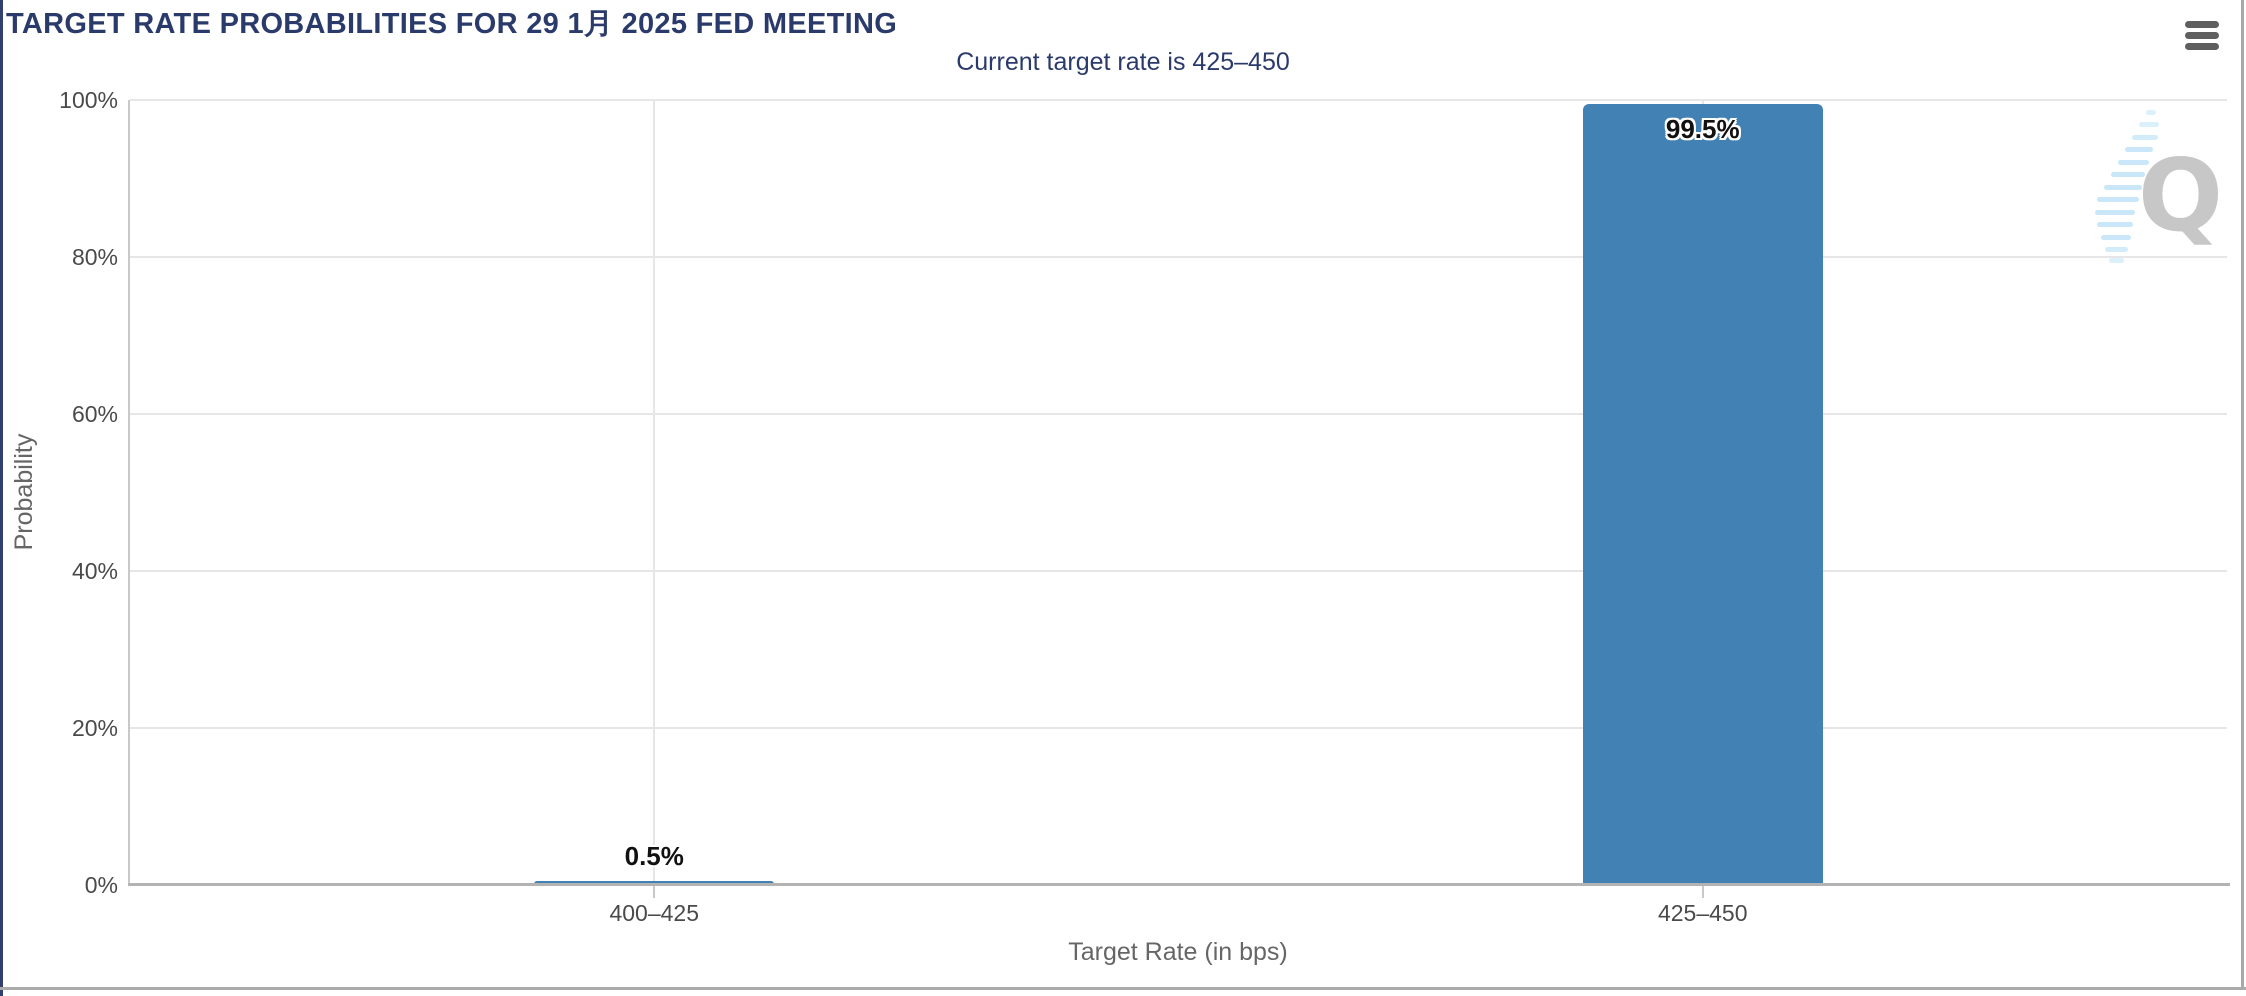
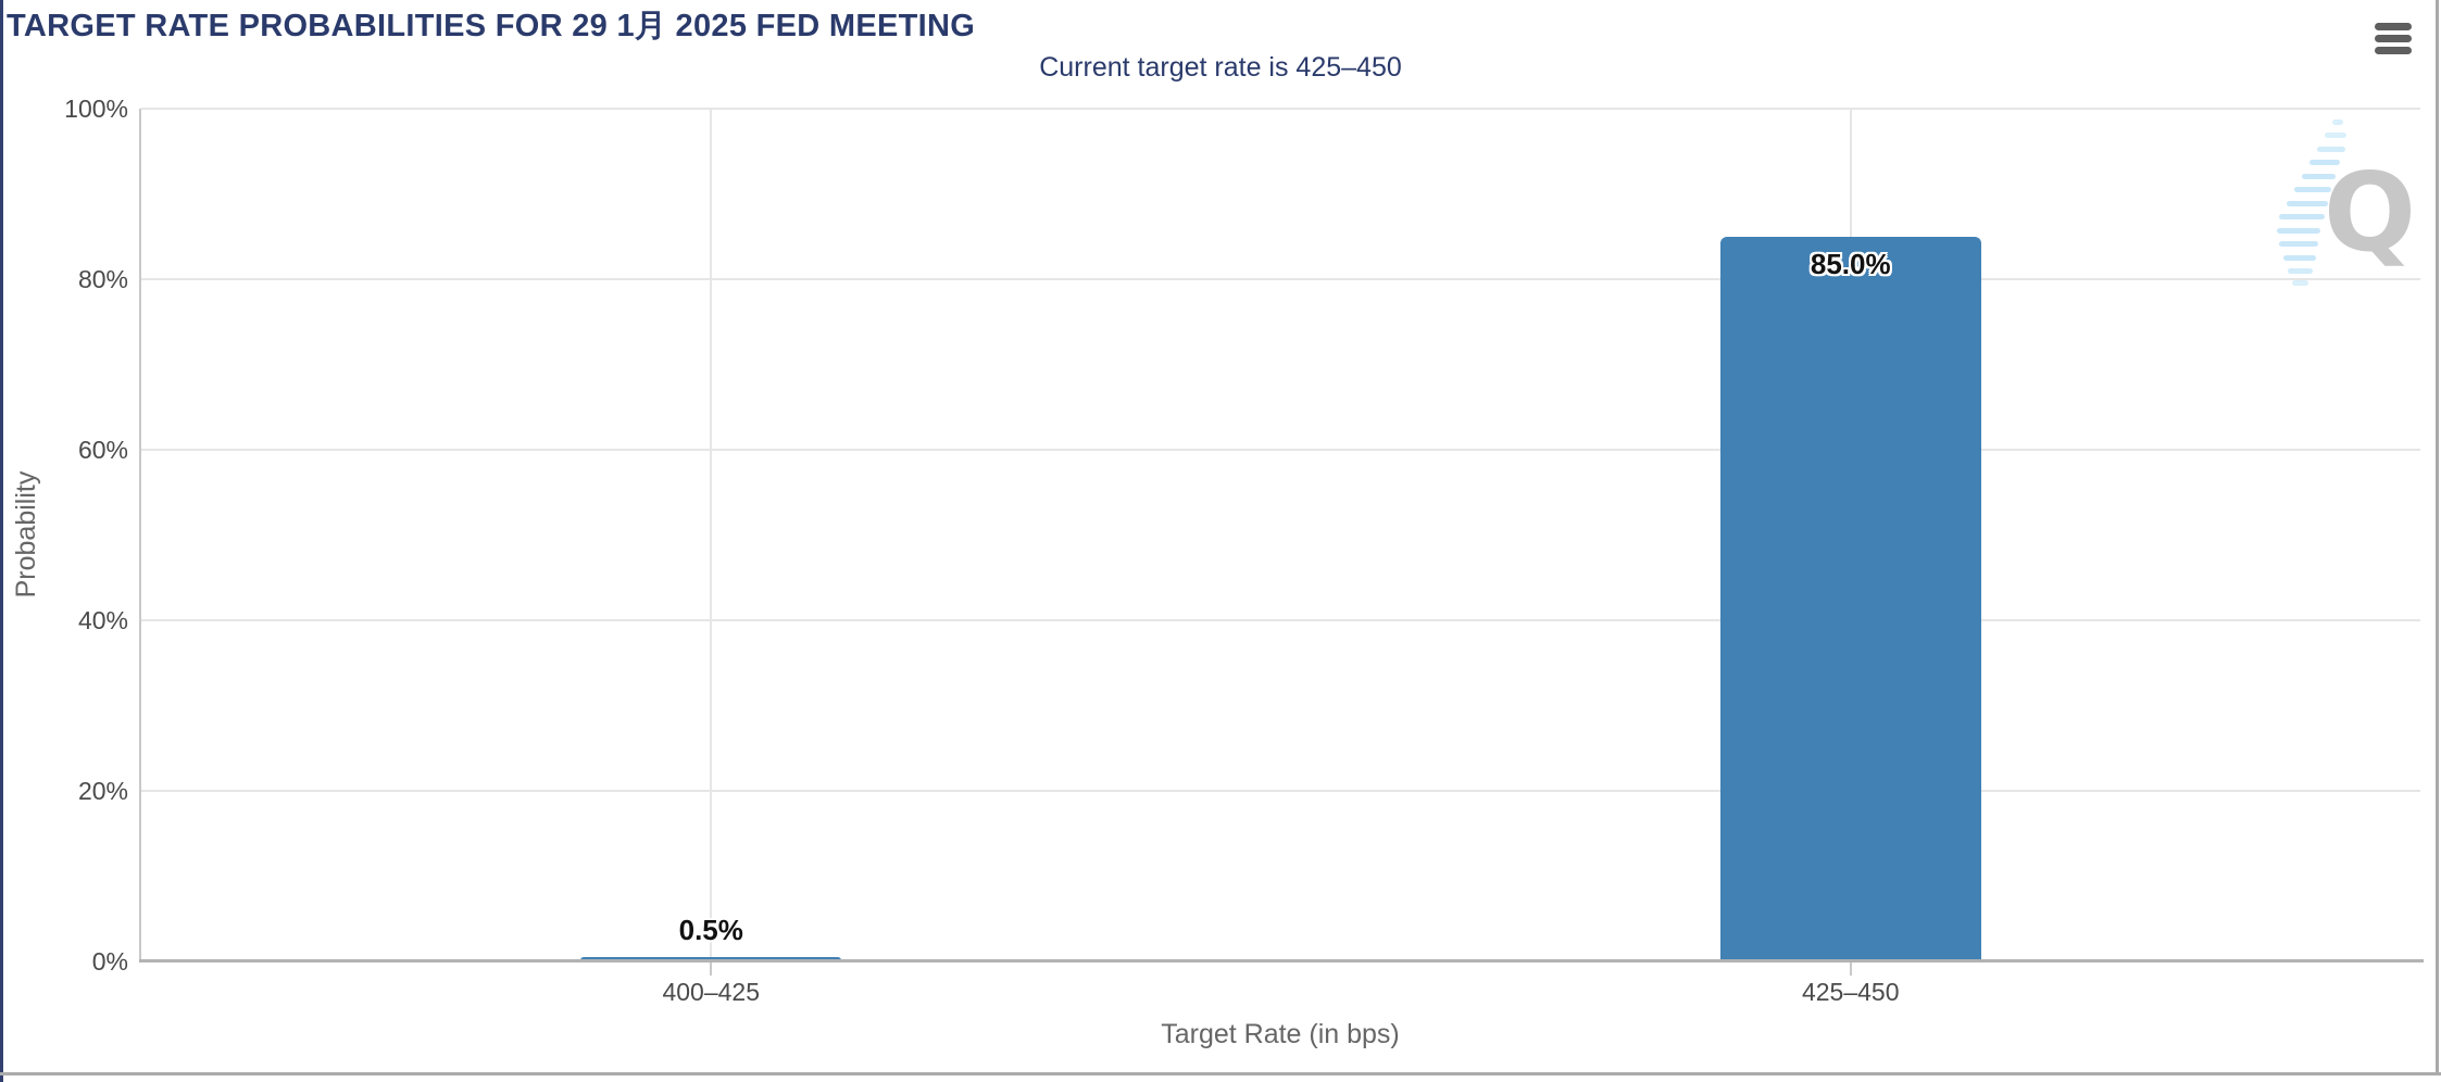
425–450: 99.5% -> 85.0%
